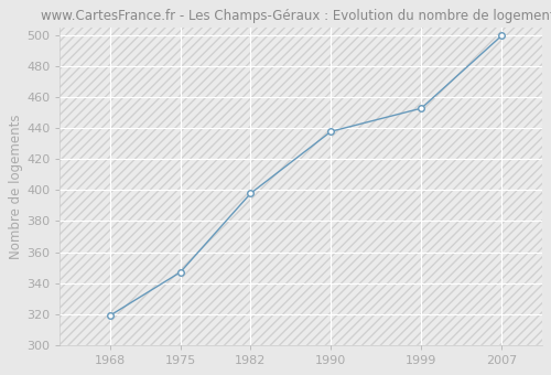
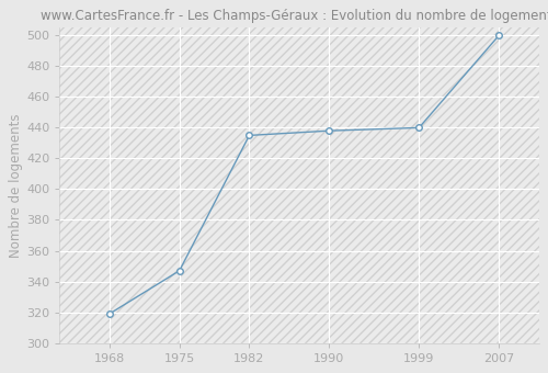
1982: 398 -> 435
1999: 453 -> 440
